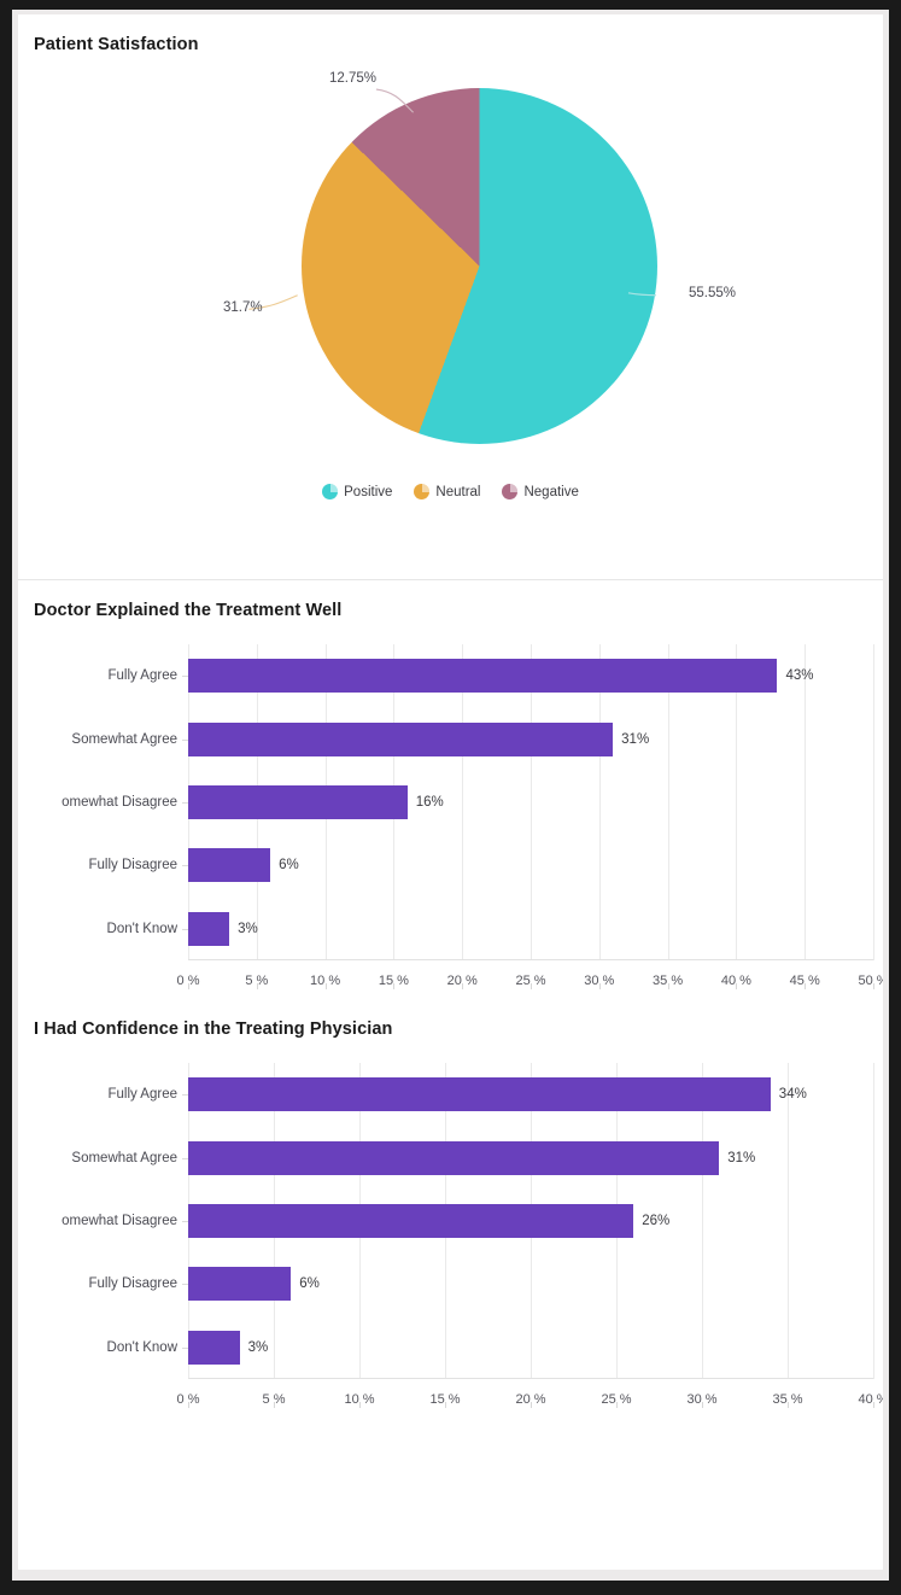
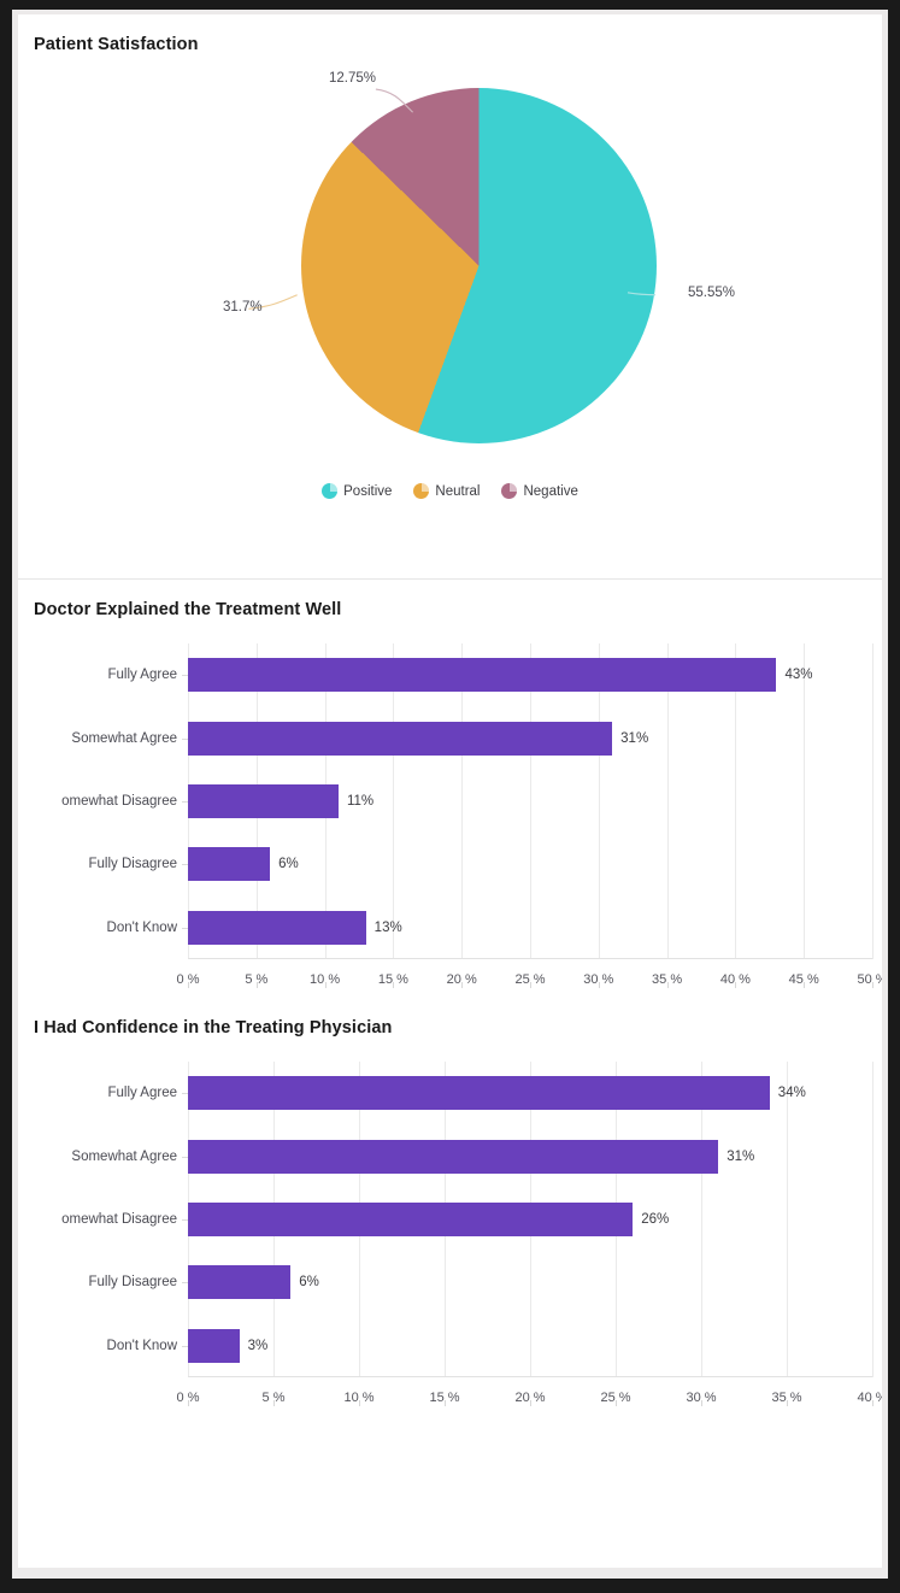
Doctor Explained the Treatment Well/omewhat Disagree: 16% -> 11%
Doctor Explained the Treatment Well/Don't Know: 3% -> 13%
